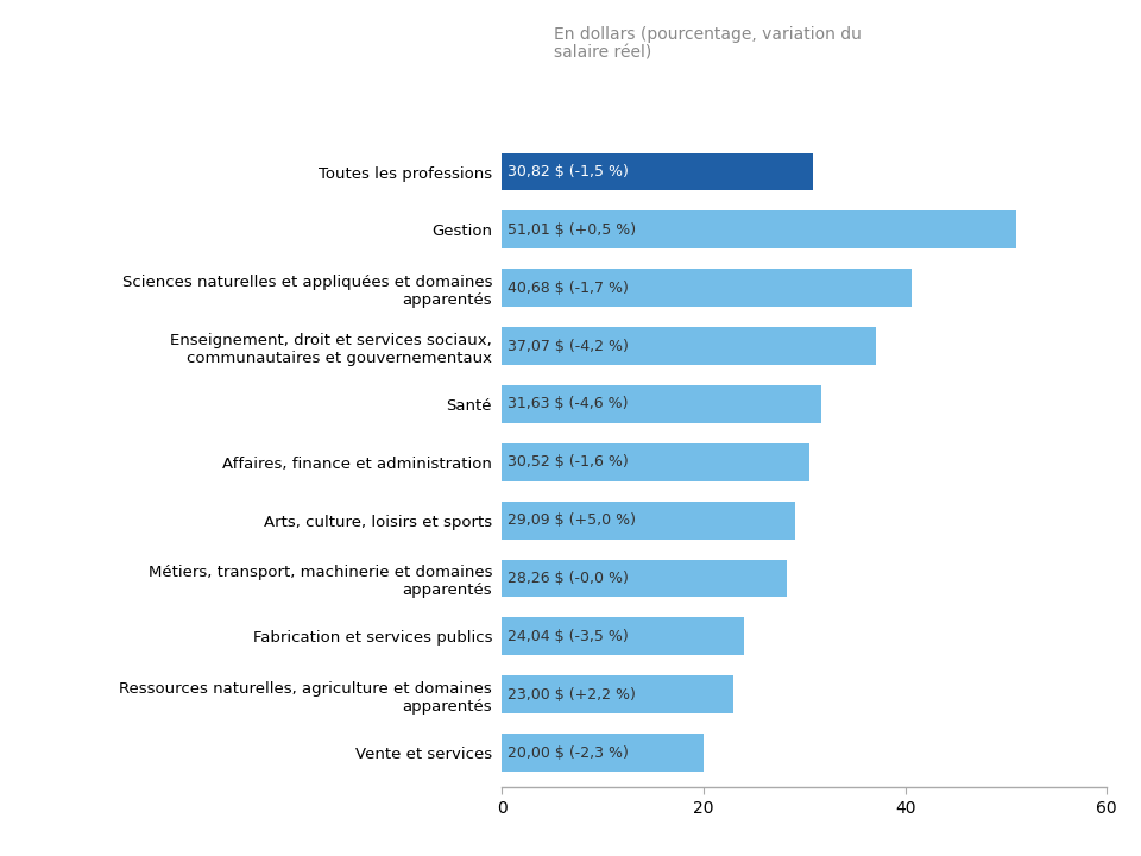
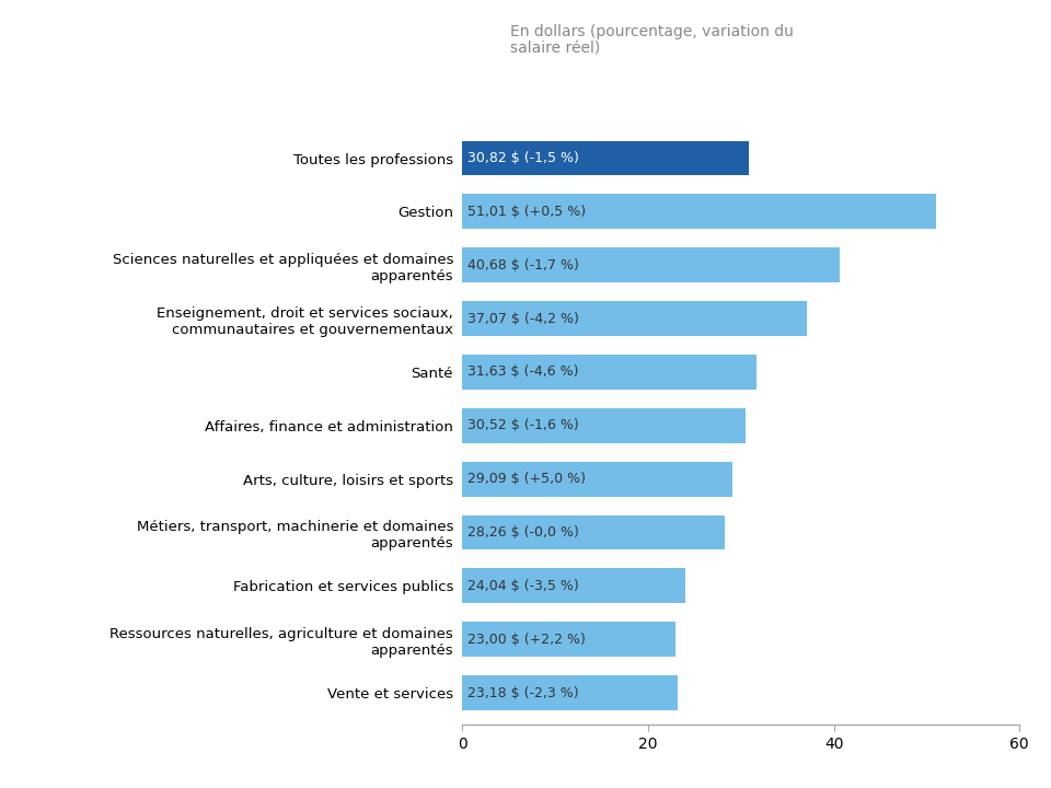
Vente et services: 20,00 -> 23,18
